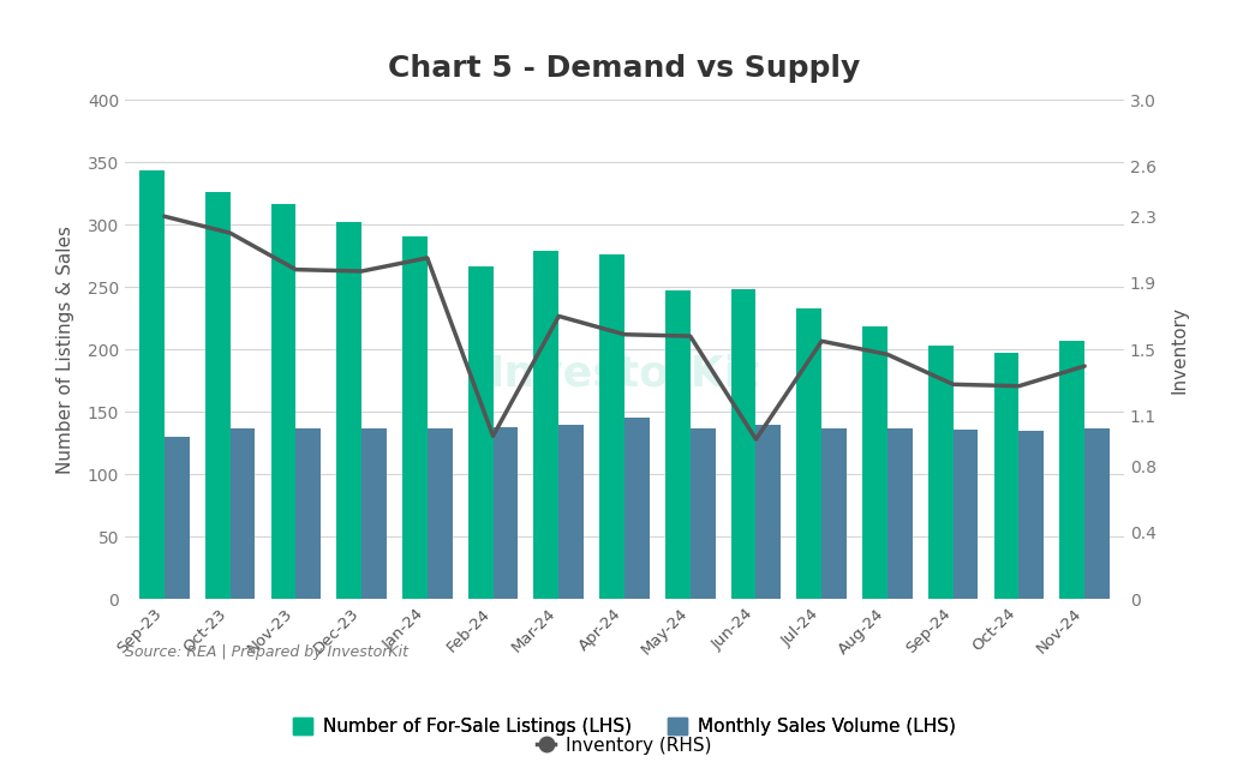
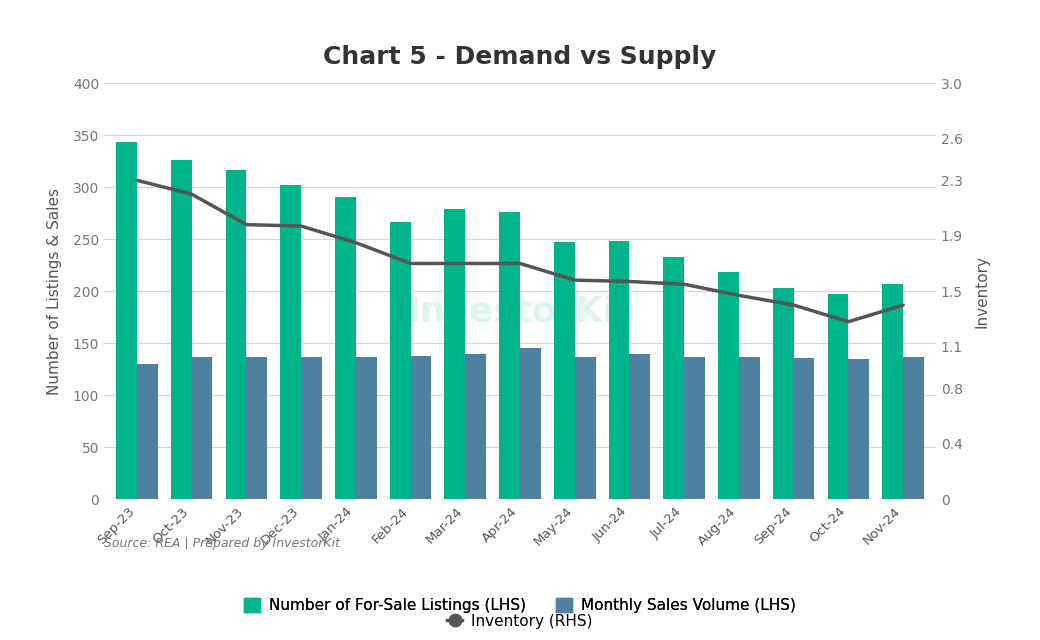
Inventory (RHS)/Jan-24: 2.05 -> 1.85
Inventory (RHS)/Feb-24: 0.98 -> 1.70
Inventory (RHS)/Apr-24: 1.59 -> 1.70
Inventory (RHS)/Jun-24: 0.96 -> 1.57
Inventory (RHS)/Sep-24: 1.29 -> 1.40
